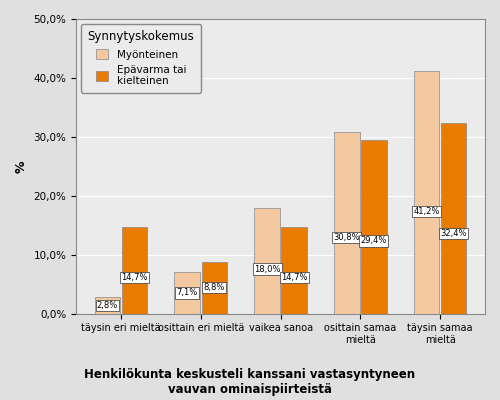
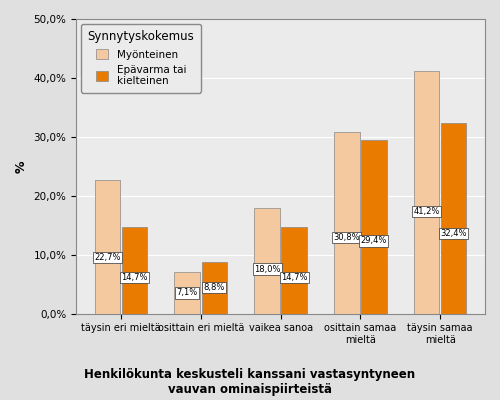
Myönteinen/täysin eri mieltä: 2,8% -> 22,7%
